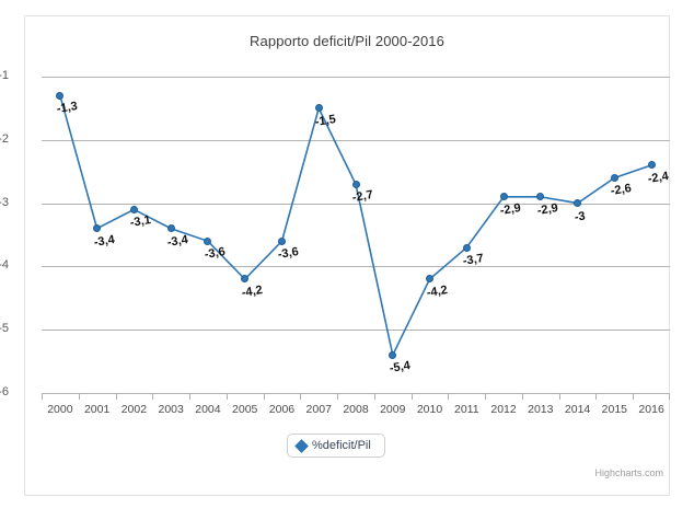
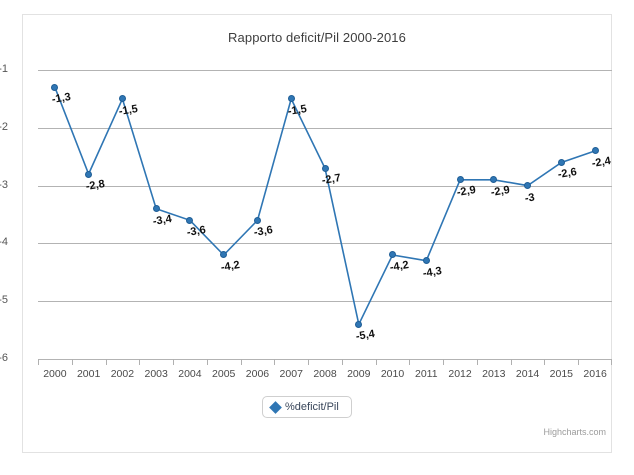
2001: -3,4 -> -2,8
2002: -3,1 -> -1,5
2011: -3,7 -> -4,3
